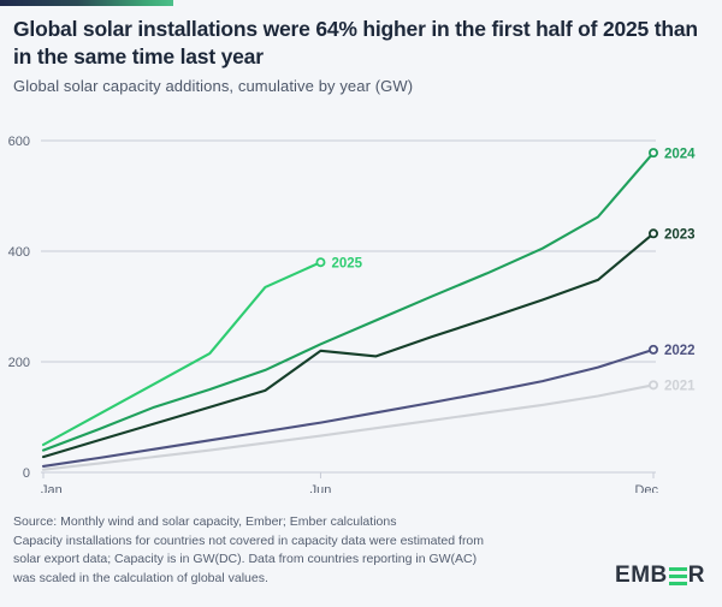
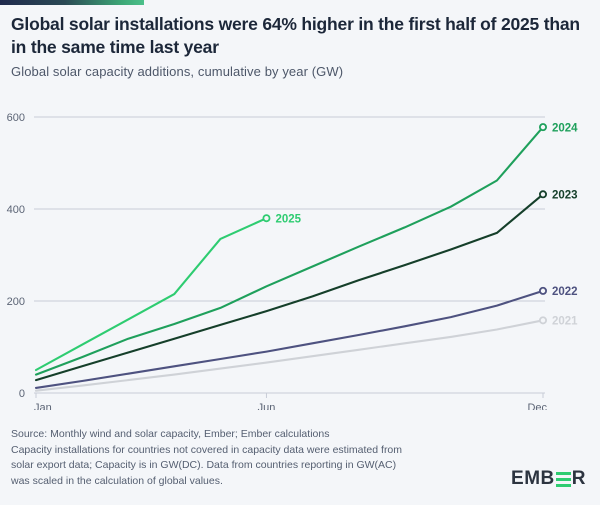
2023/Jun: 220 -> 180
